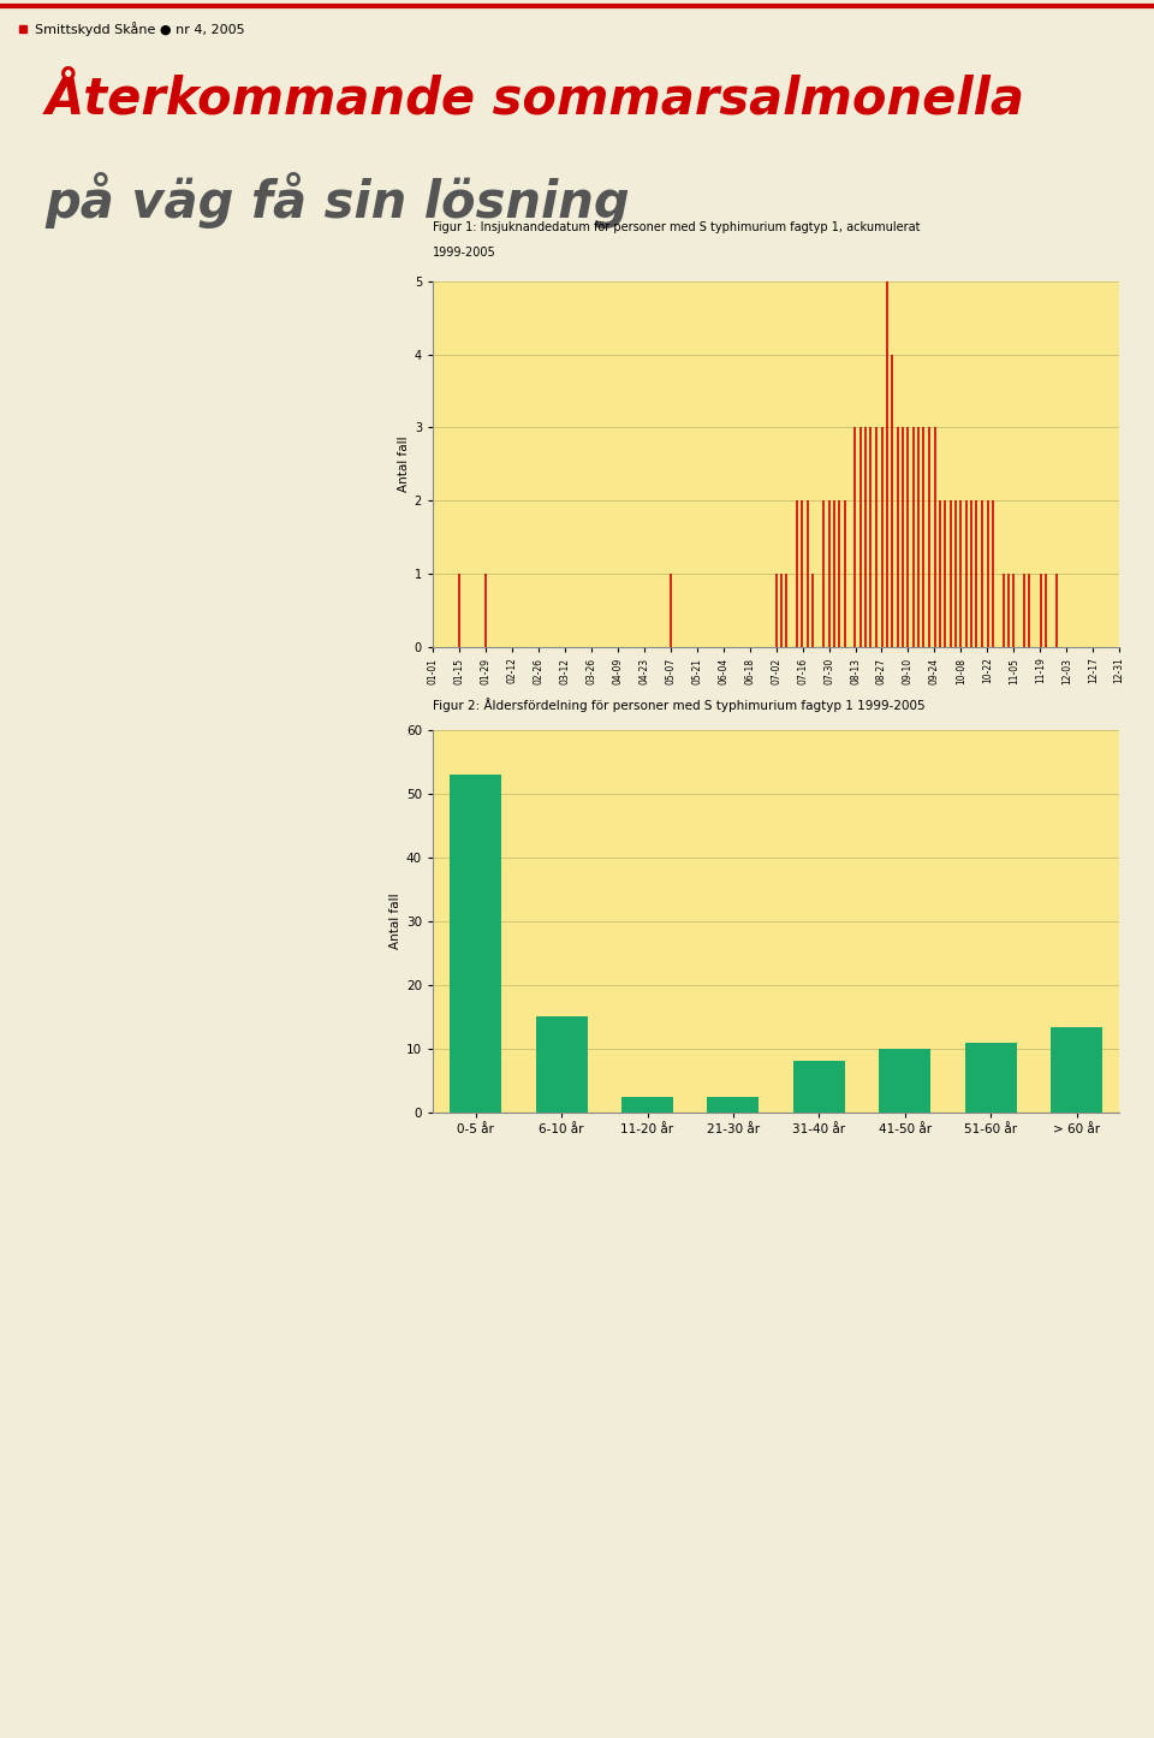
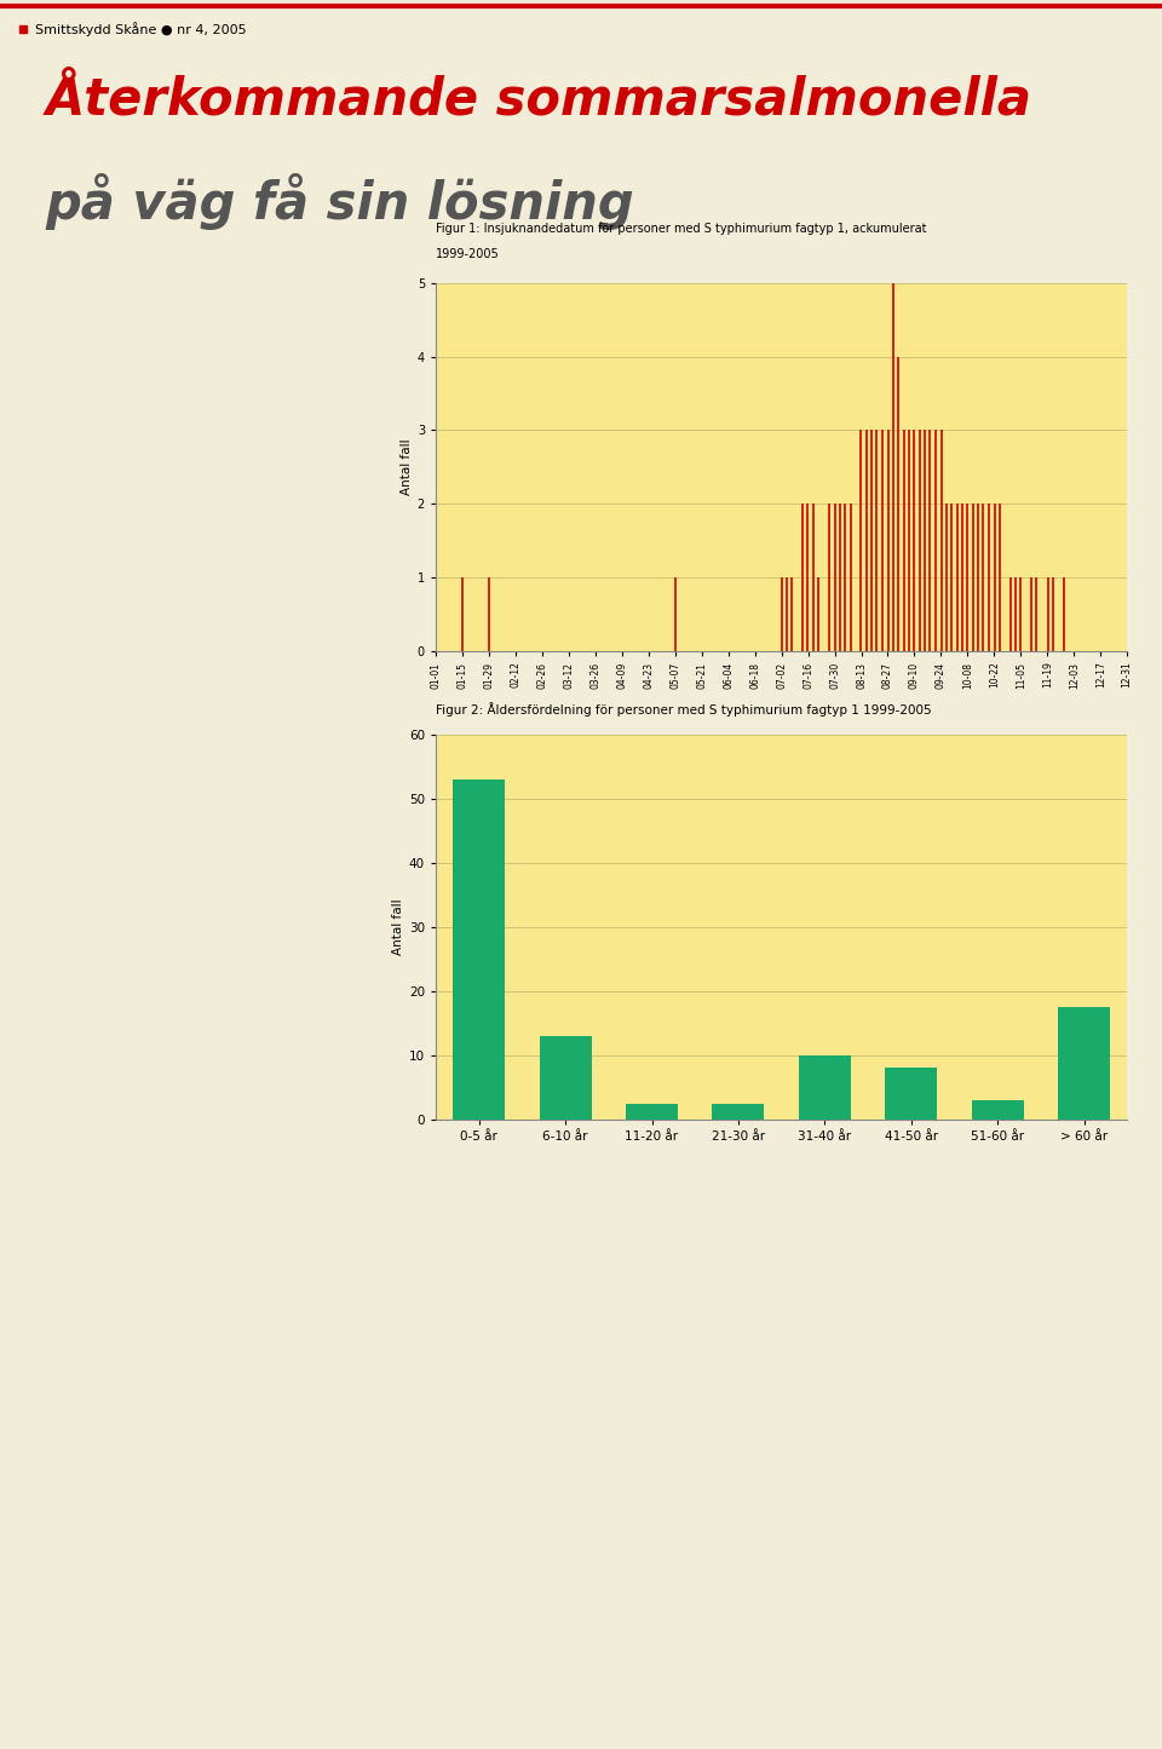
6-10 år: 15.0 -> 13.0
31-40 år: 8.0 -> 10.0
41-50 år: 10.0 -> 8.0
51-60 år: 11.0 -> 3.0
> 60 år: 13.4 -> 17.5
